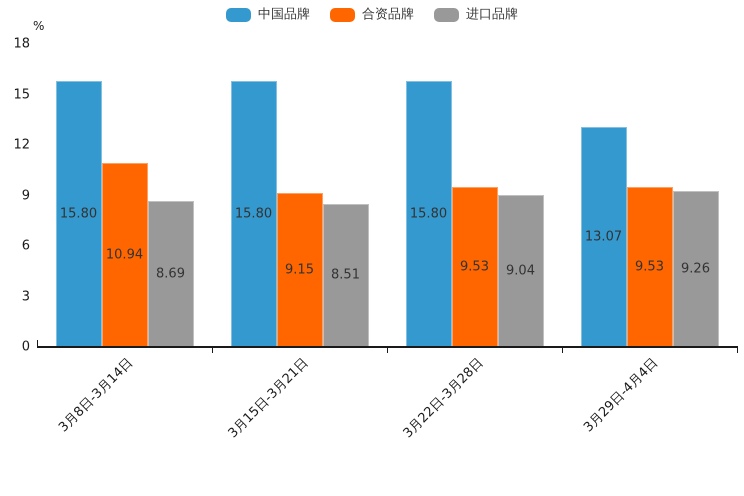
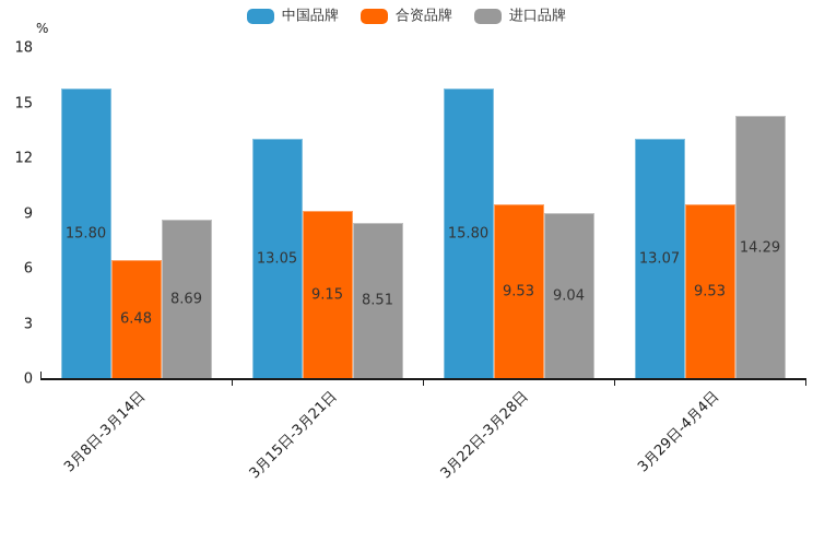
合资品牌/3月8日-3月14日: 10.94 -> 6.48
中国品牌/3月15日-3月21日: 15.80 -> 13.05
进口品牌/3月29日-4月4日: 9.26 -> 14.29
